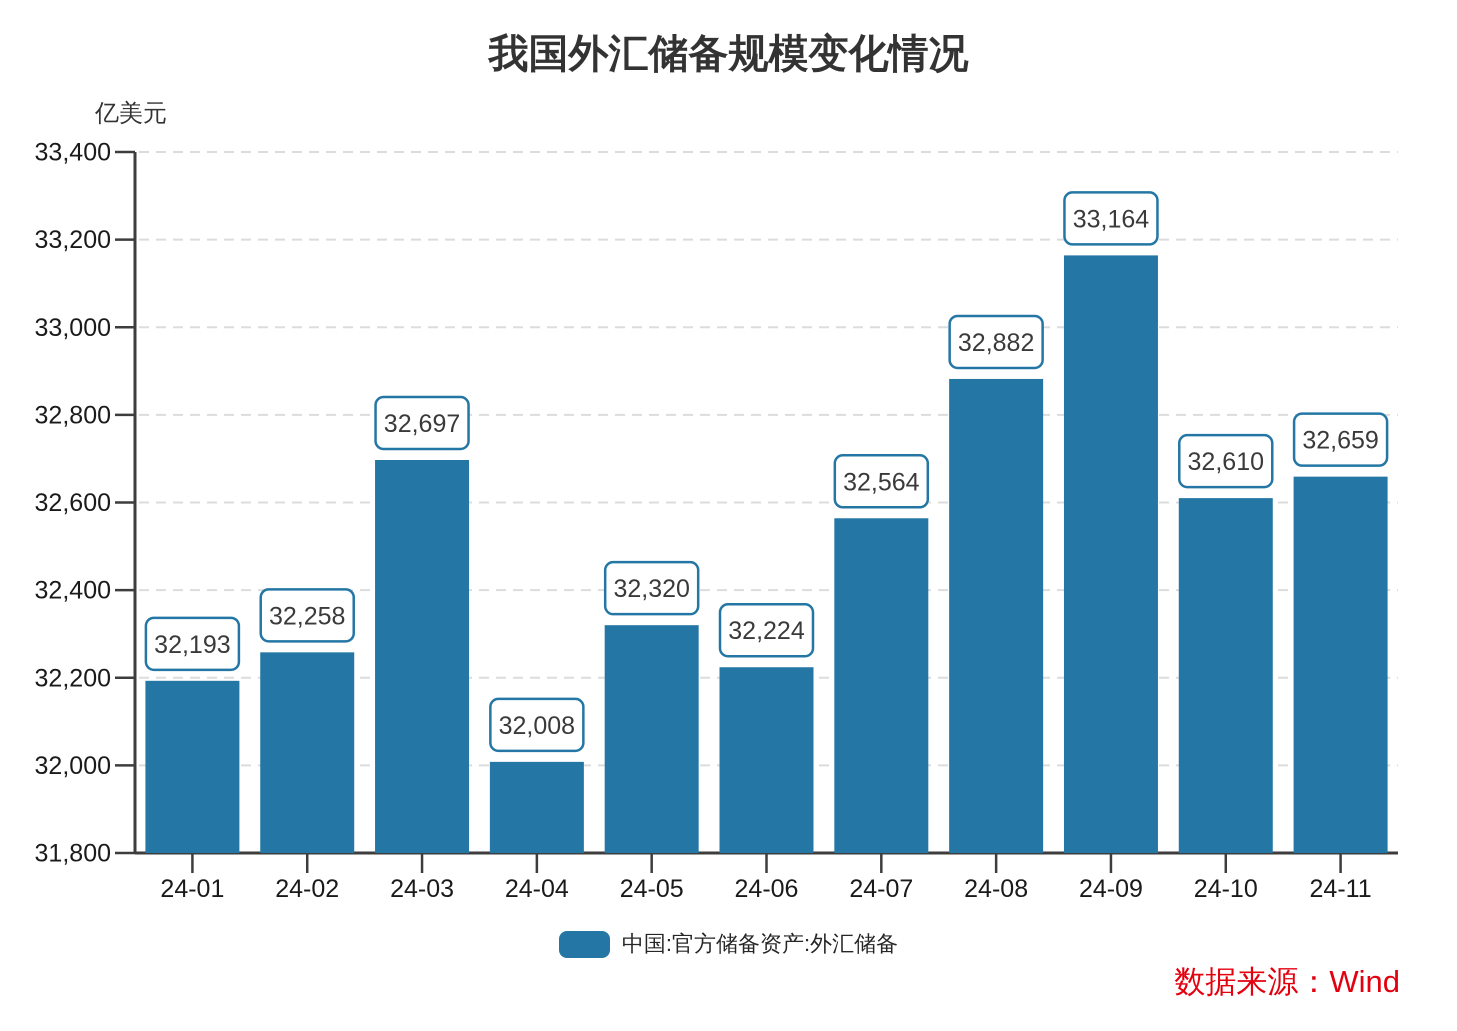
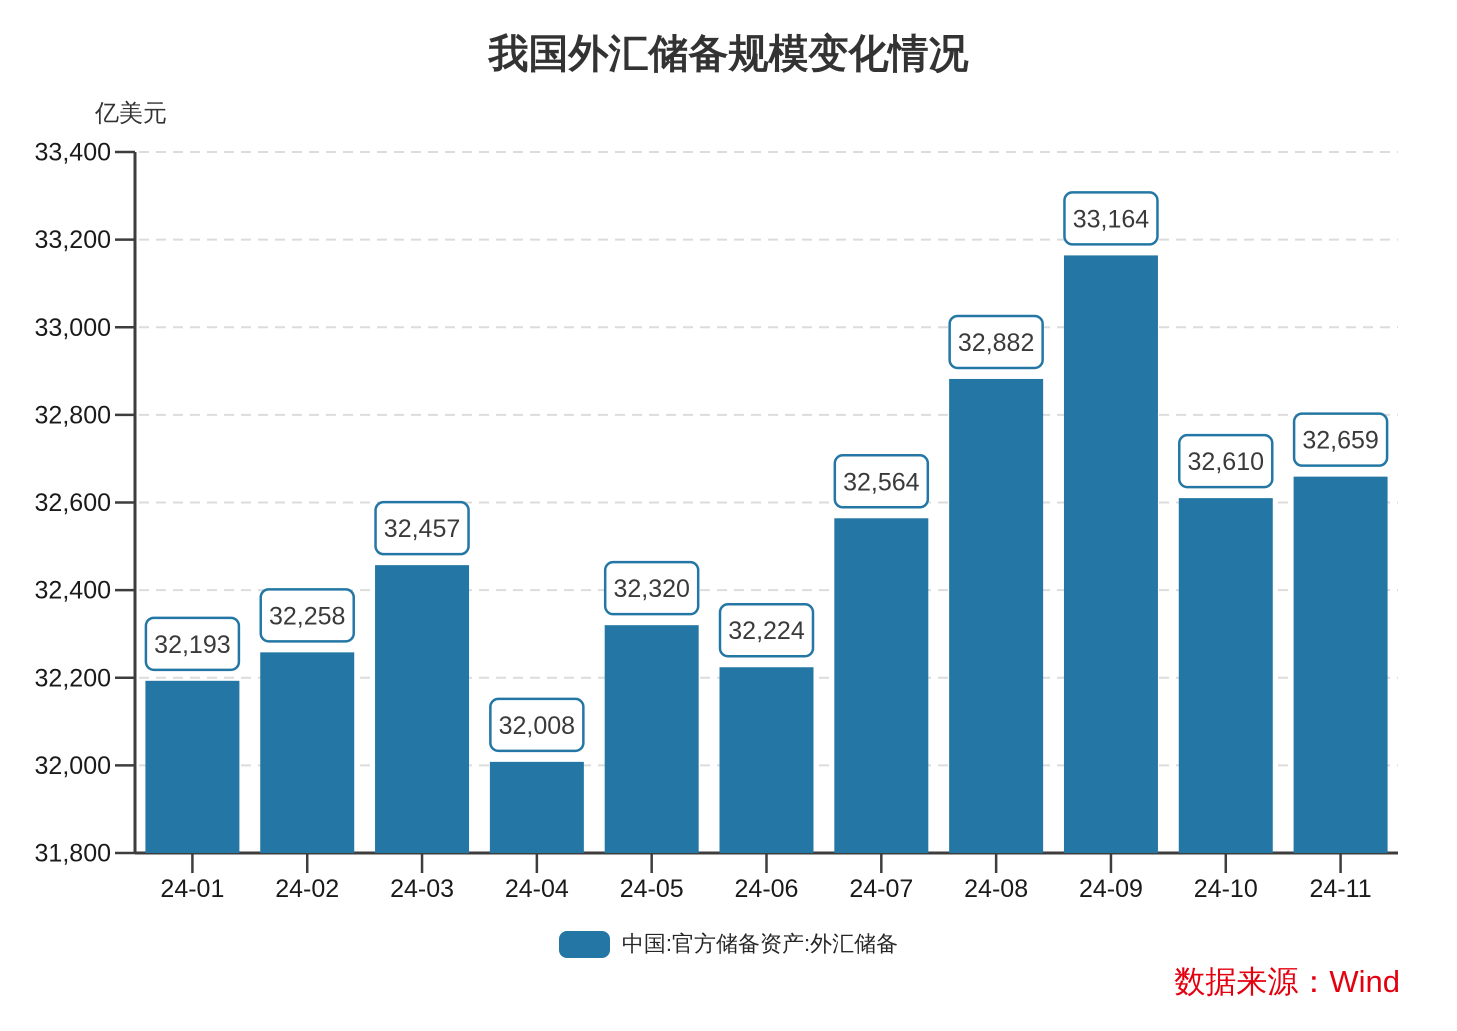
24-03: 32,697 -> 32,457
